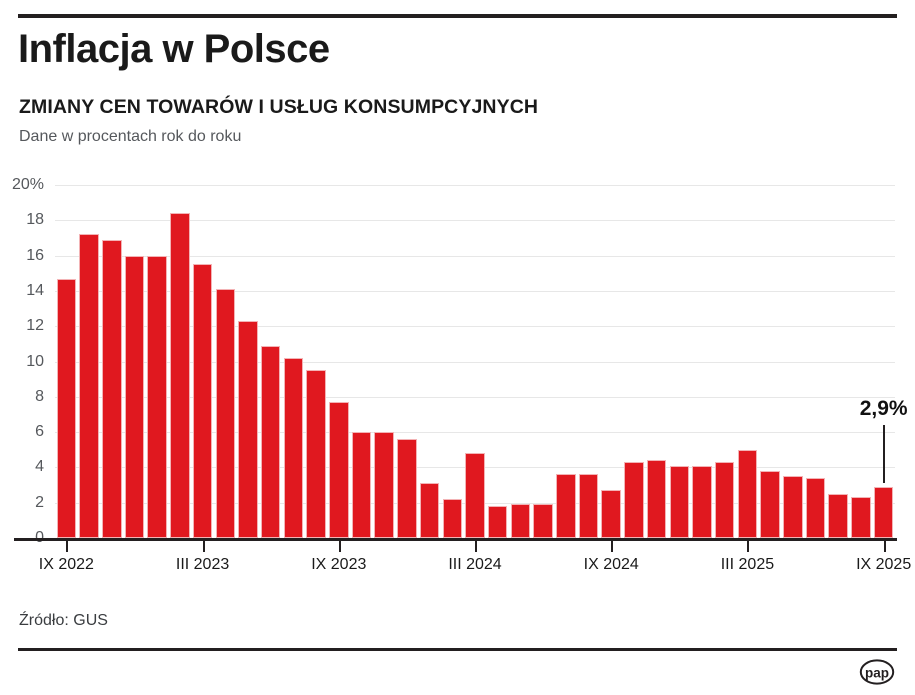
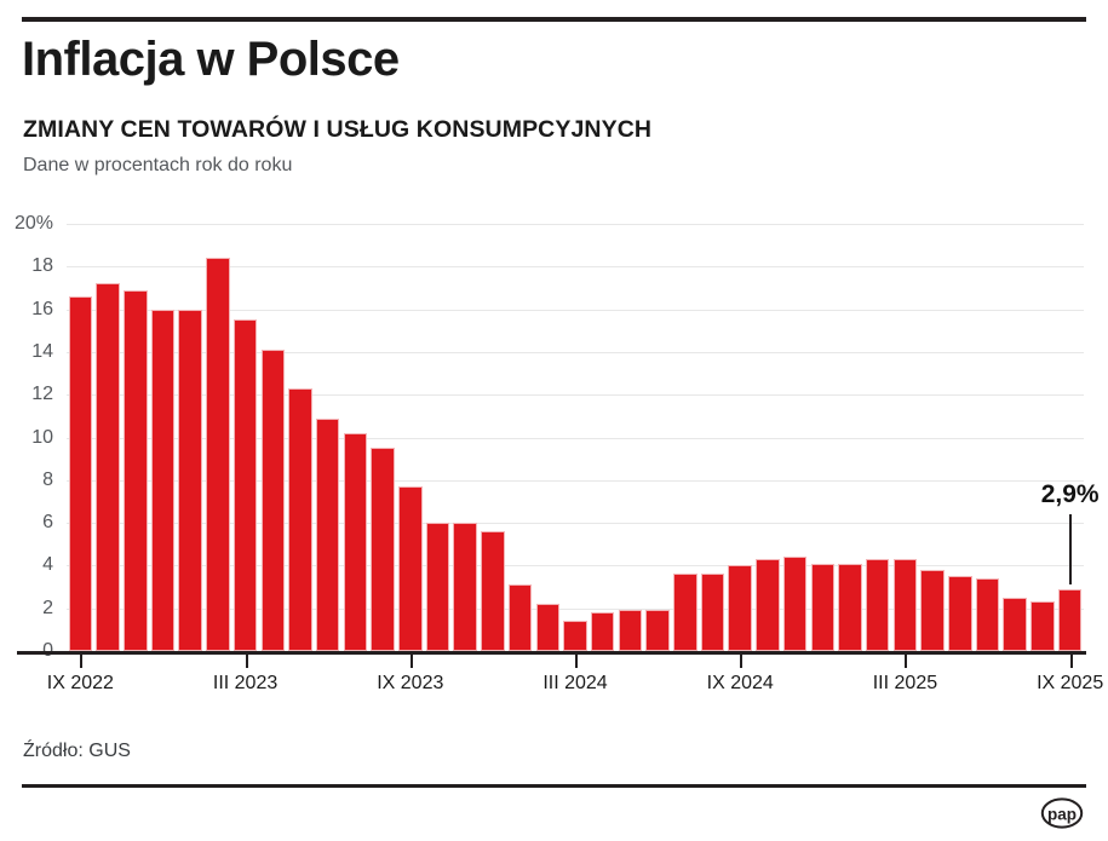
IX 2022: 14.7% -> 16.6%
III 2024: 4.8% -> 1.4%
IX 2024: 2.7% -> 4.0%
III 2025: 5.0% -> 4.3%
